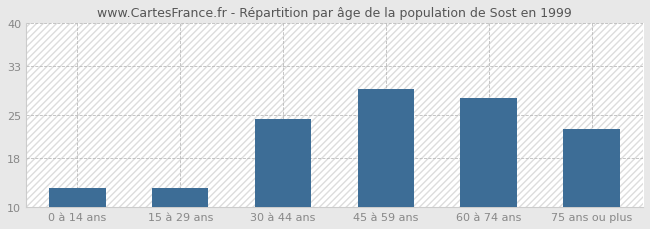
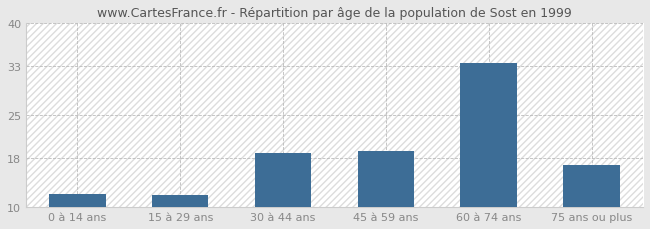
0 à 14 ans: 13.2 -> 12.2
15 à 29 ans: 13.2 -> 12.0
30 à 44 ans: 24.4 -> 18.9
45 à 59 ans: 29.2 -> 19.2
60 à 74 ans: 27.8 -> 33.5
75 ans ou plus: 22.8 -> 16.9
